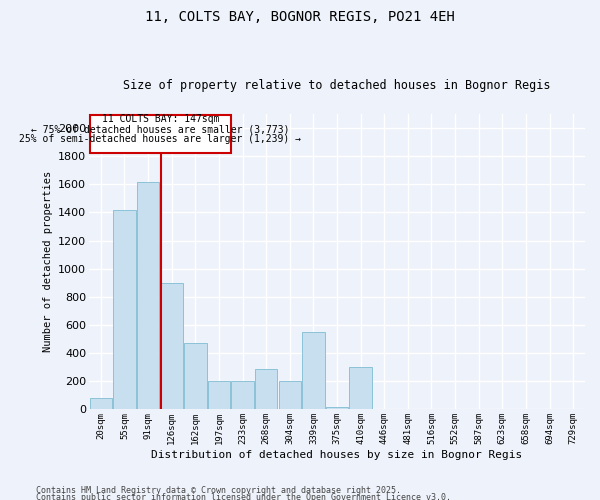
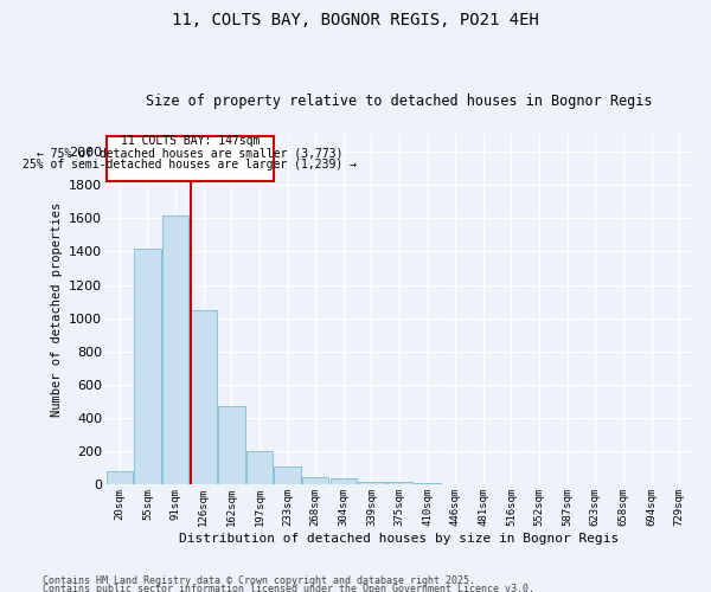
126sqm: 900 -> 1050
233sqm: 200 -> 110
268sqm: 290 -> 40
304sqm: 200 -> 40
339sqm: 550 -> 20
410sqm: 300 -> 10
